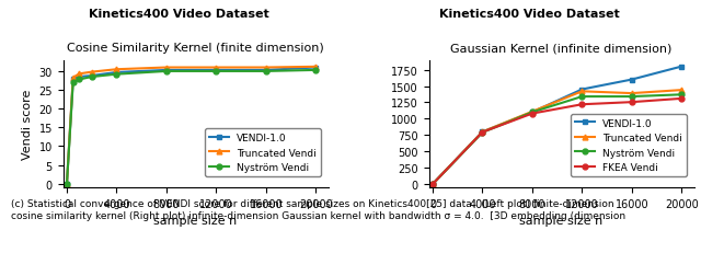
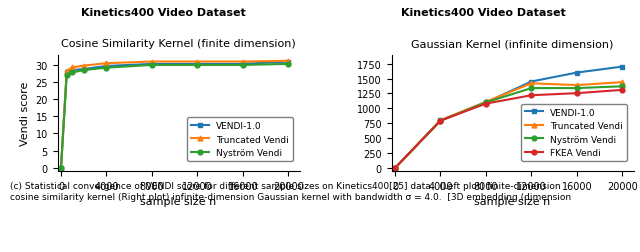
Gaussian Kernel (infinite dimension)/VENDI-1.0/20000: 1800 -> 1700
